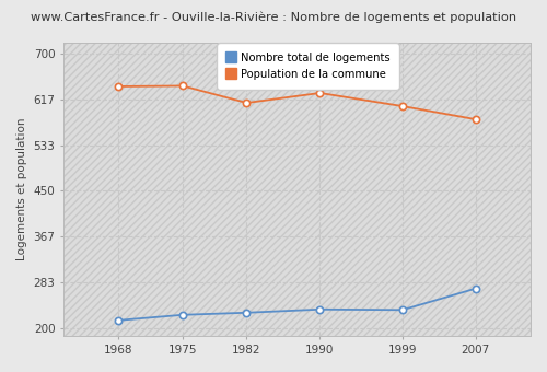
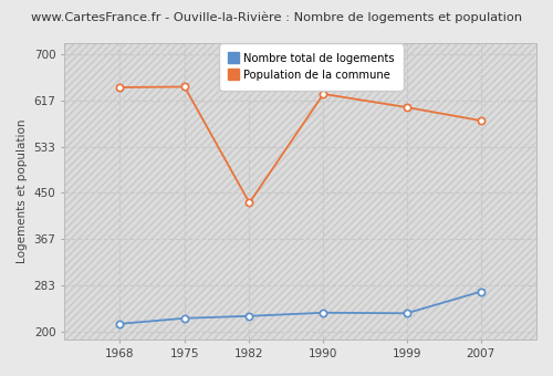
Population de la commune/1982: 610 -> 432
